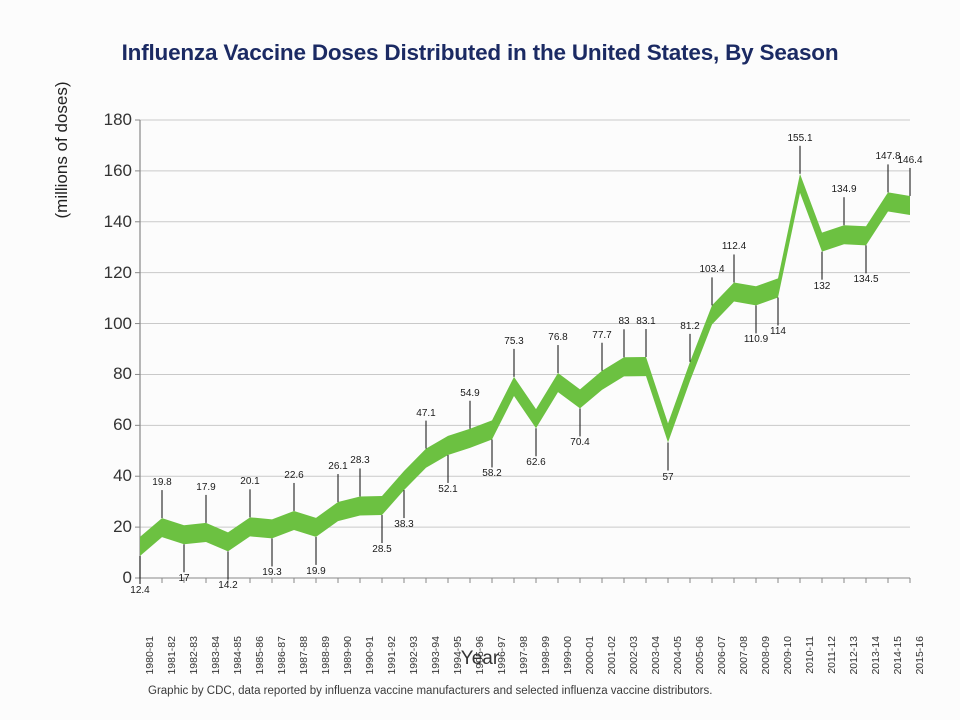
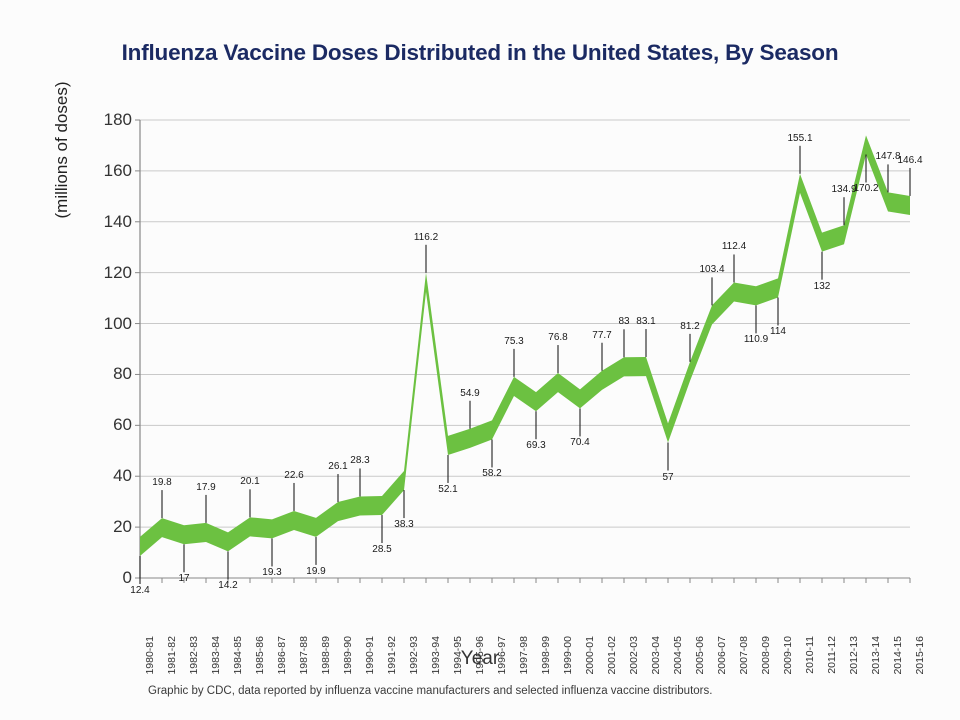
1993-94: 47.1 -> 116.2
1998-99: 62.6 -> 69.3
2013-14: 134.5 -> 170.2
